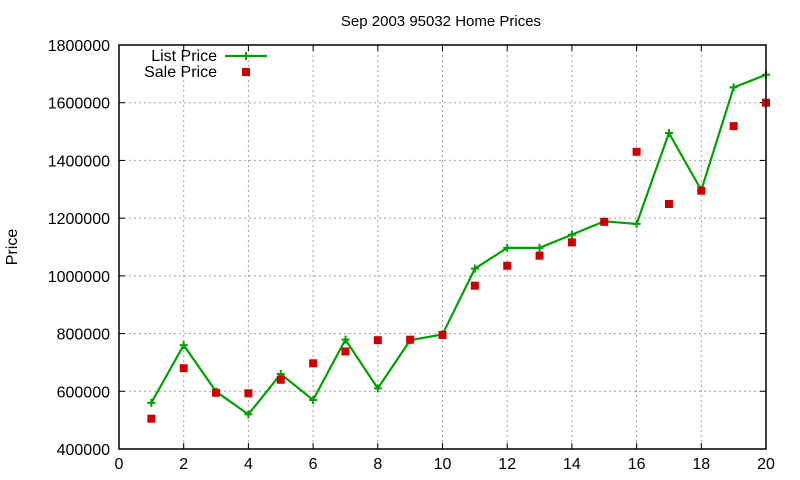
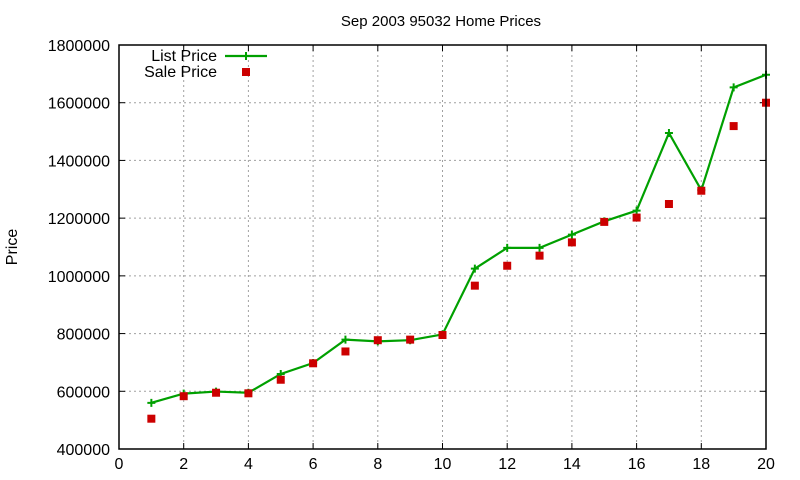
List Price/2: 760000 -> 590000
Sale Price/2: 680000 -> 580000
List Price/4: 520000 -> 600000
List Price/6: 570000 -> 700000
List Price/8: 610000 -> 770000
List Price/16: 1180000 -> 1230000
Sale Price/16: 1430000 -> 1200000
